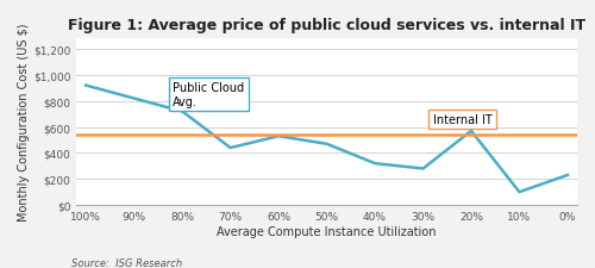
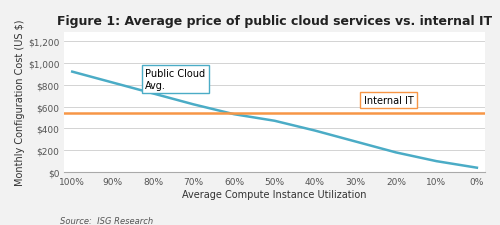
70%: $440 -> $620
40%: $320 -> $380
20%: $570 -> $180
0%: $230 -> $40
